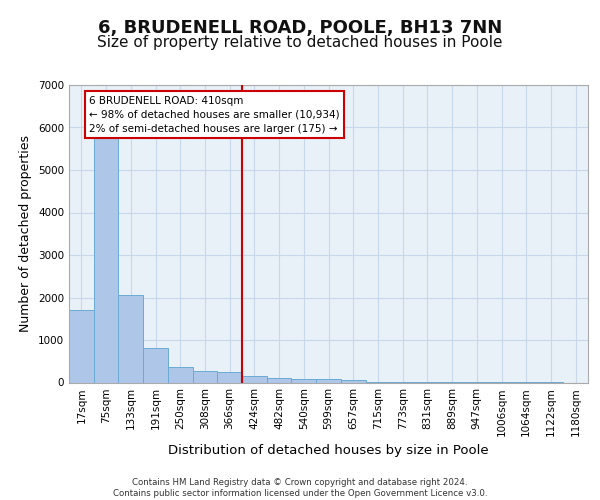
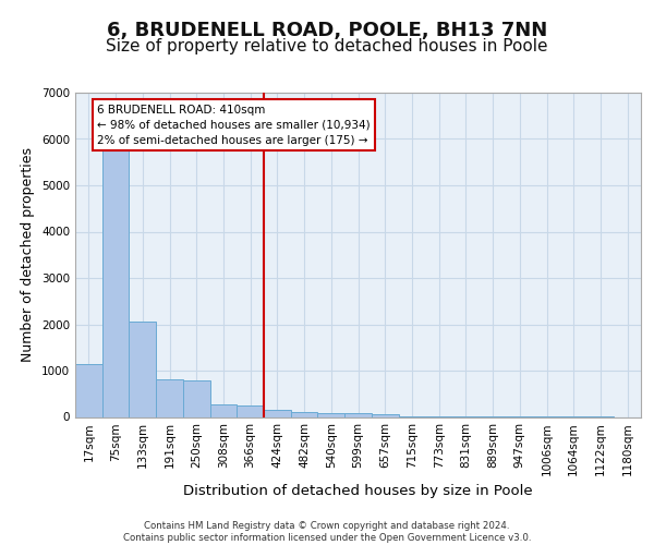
17sqm: 1700 -> 1150
250sqm: 360 -> 800
